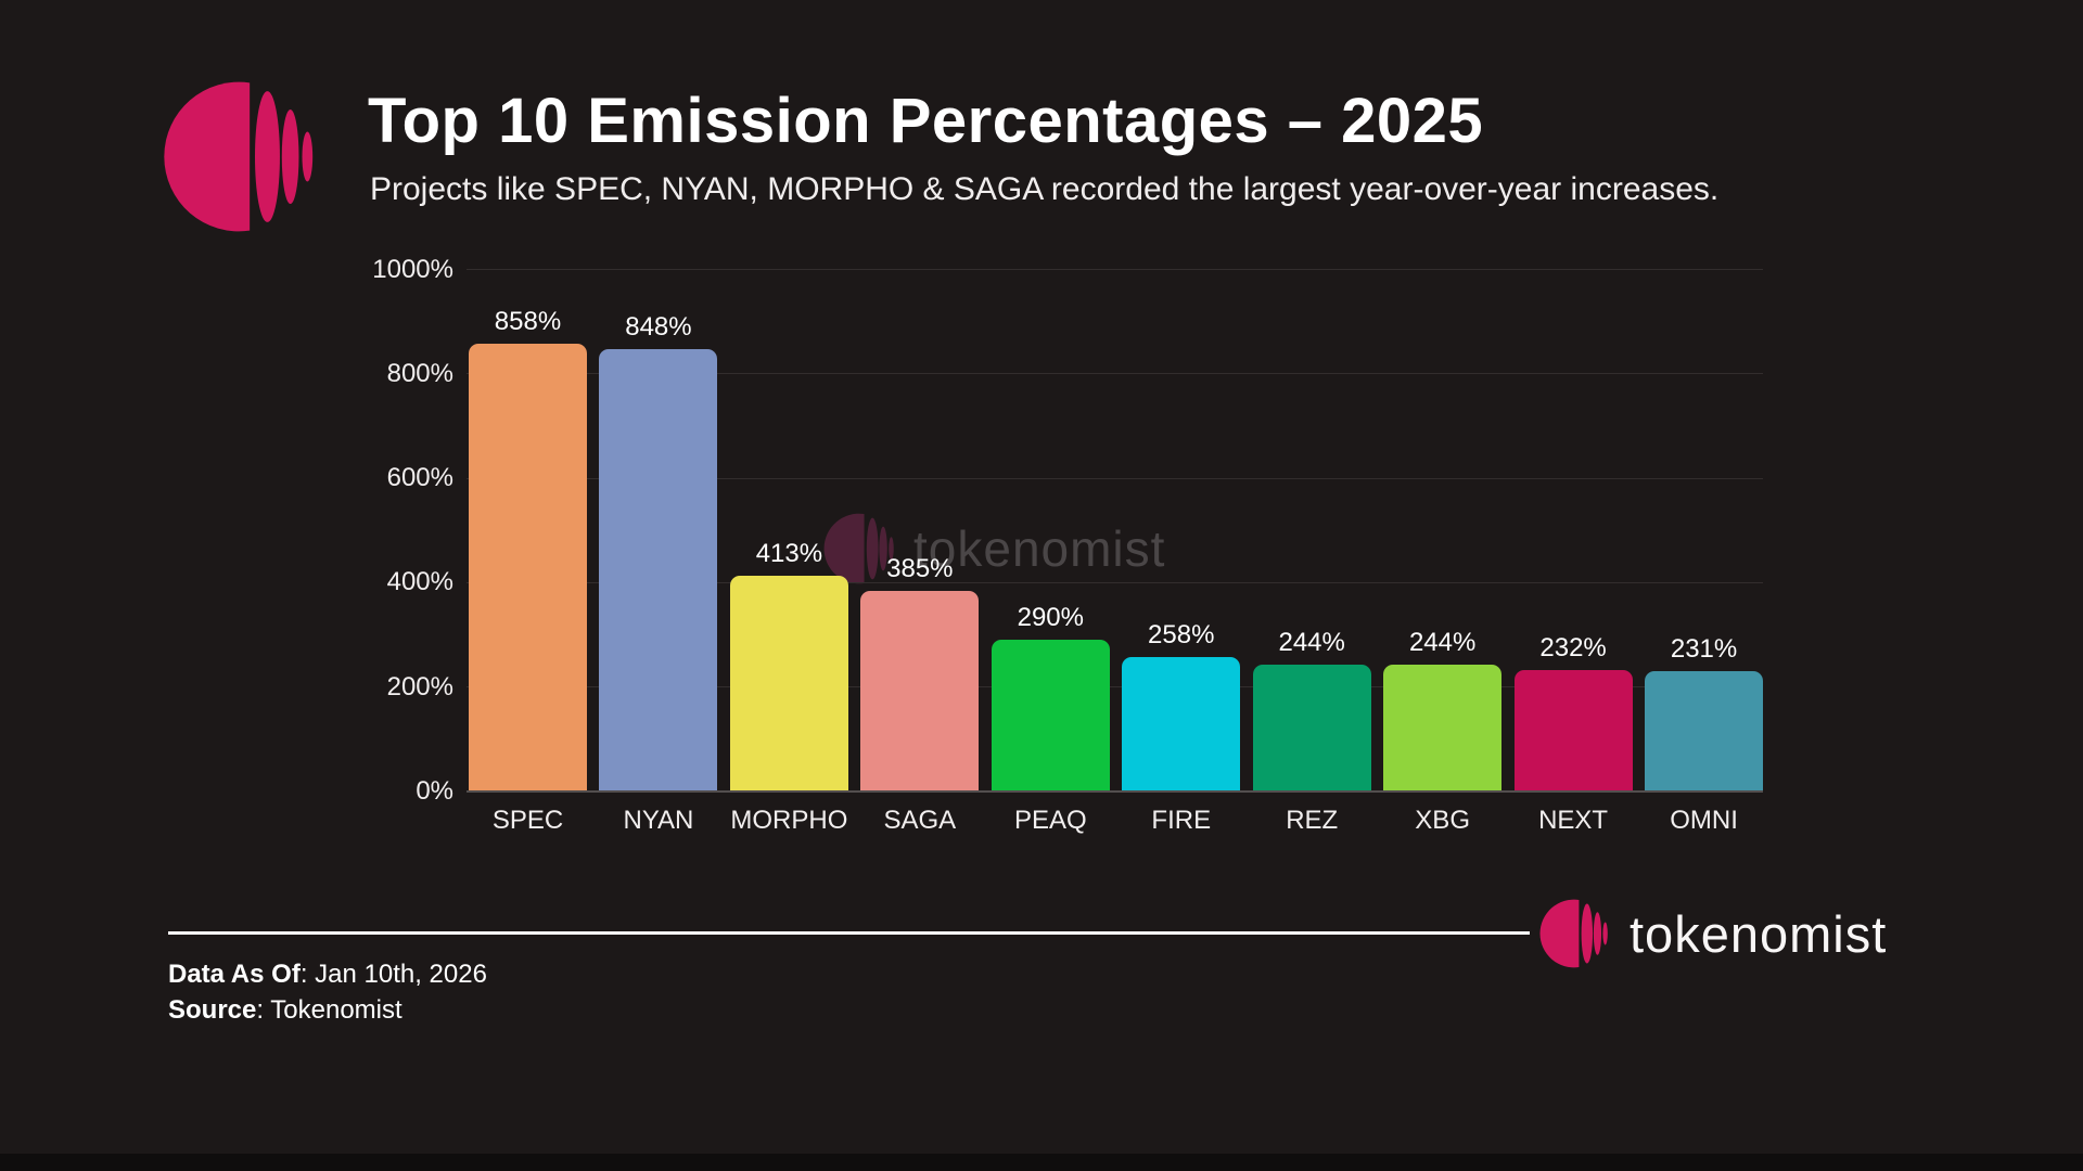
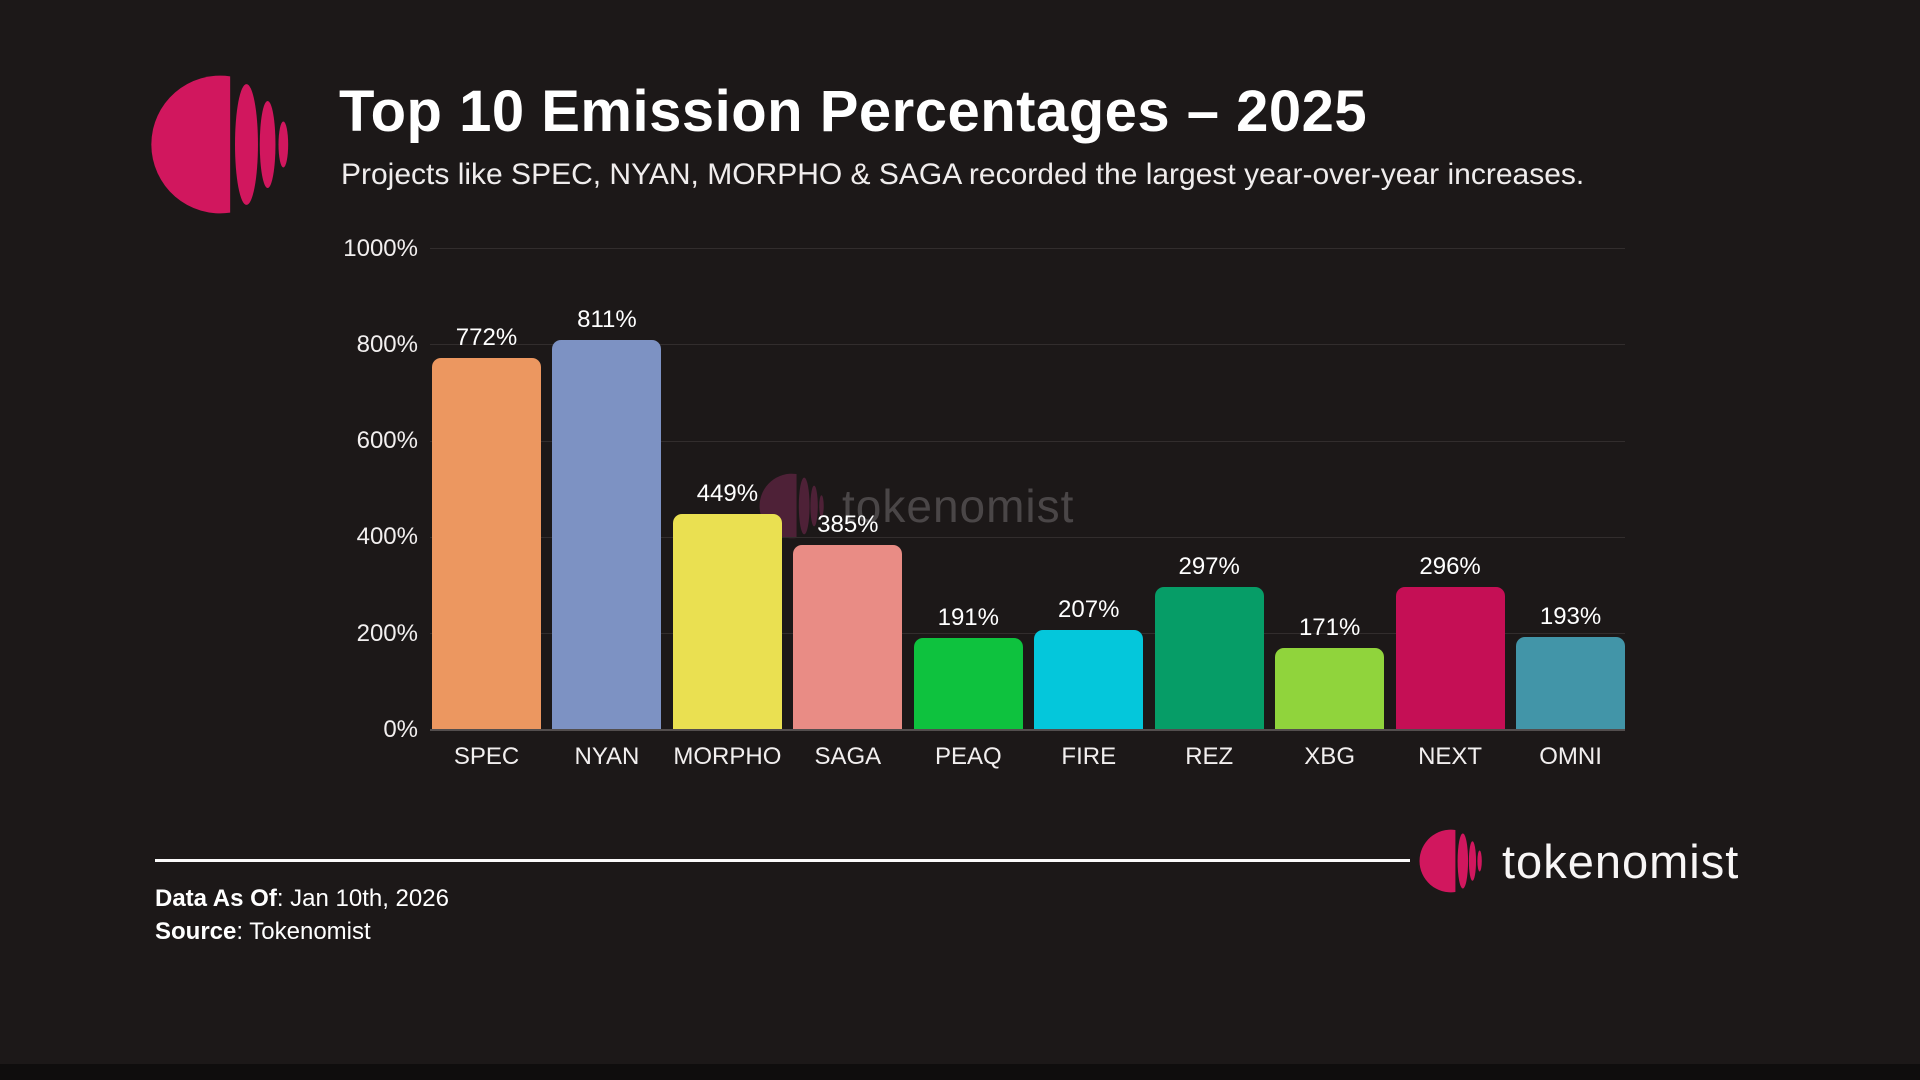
SPEC: 858% -> 772%
NYAN: 848% -> 811%
MORPHO: 413% -> 449%
PEAQ: 290% -> 191%
FIRE: 258% -> 207%
REZ: 244% -> 297%
XBG: 244% -> 171%
NEXT: 232% -> 296%
OMNI: 231% -> 193%
